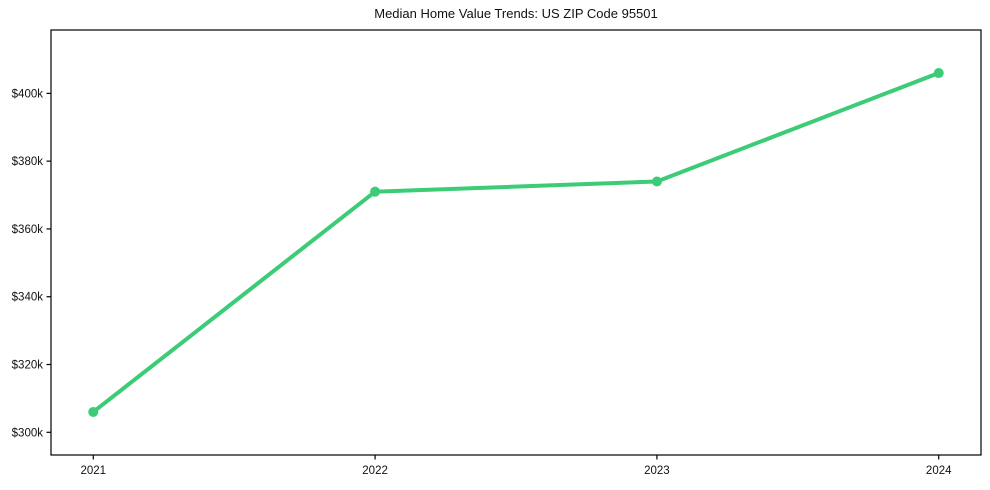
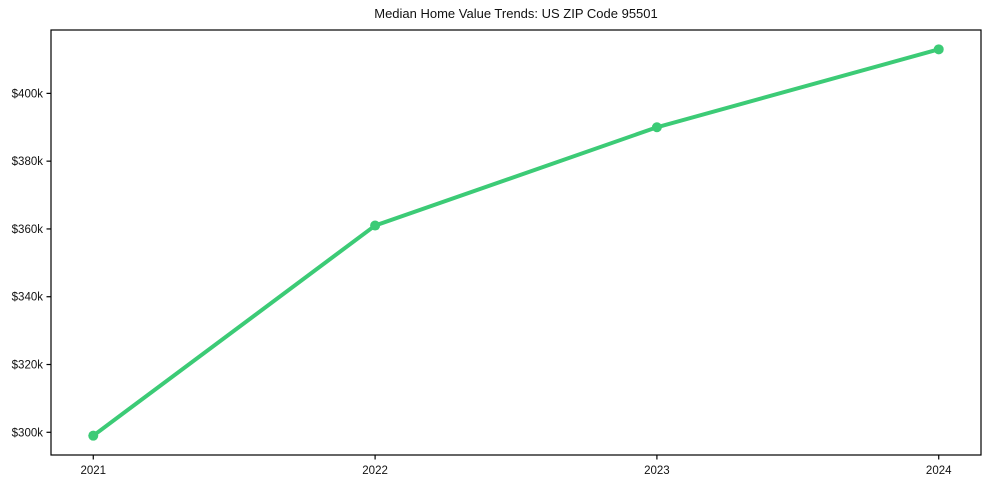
2021: $306k -> $299k
2022: $371k -> $361k
2023: $374k -> $390k
2024: $406k -> $413k
